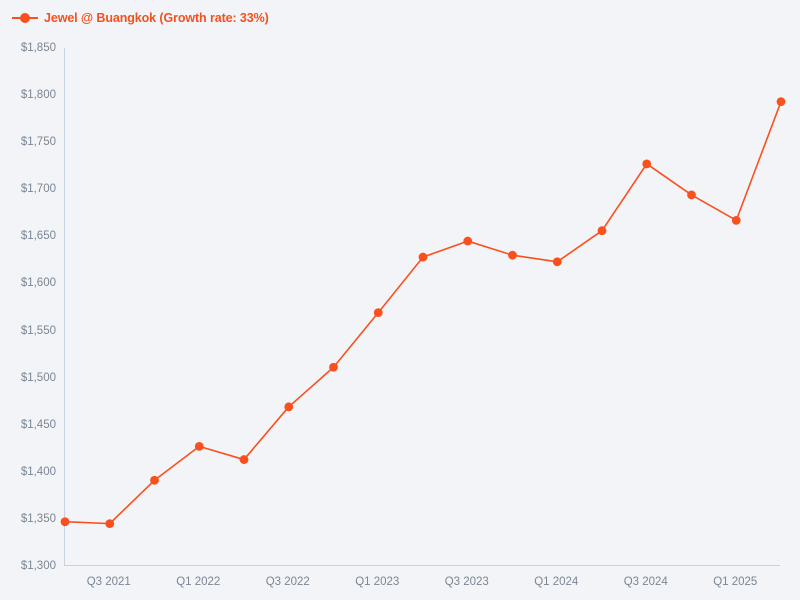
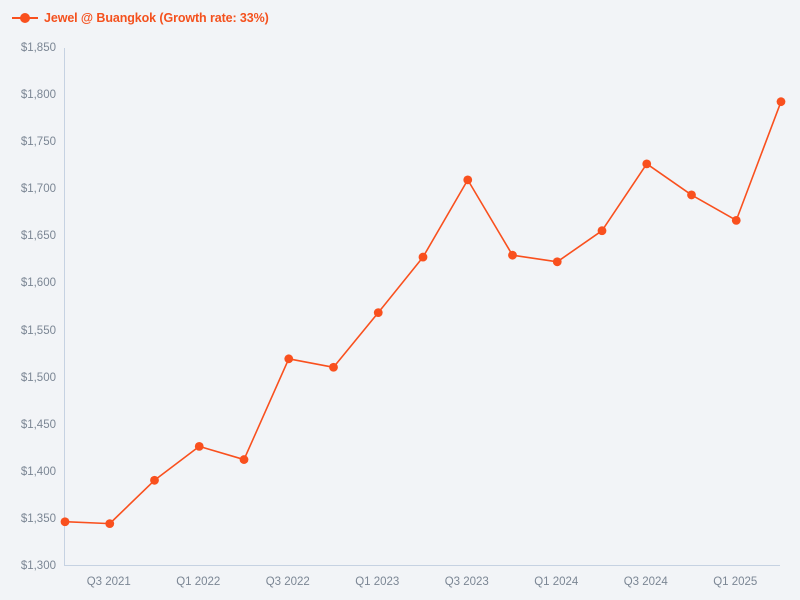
Q3 2022: $1470 -> $1520
Q3 2023: $1640 -> $1710
